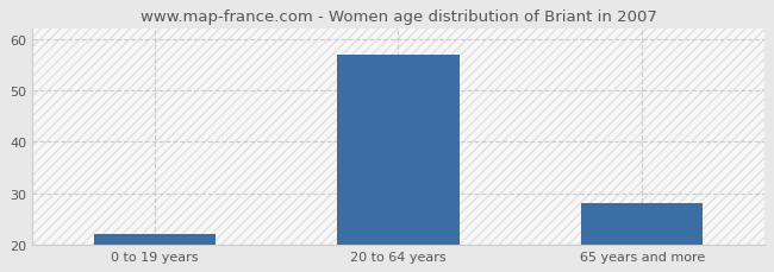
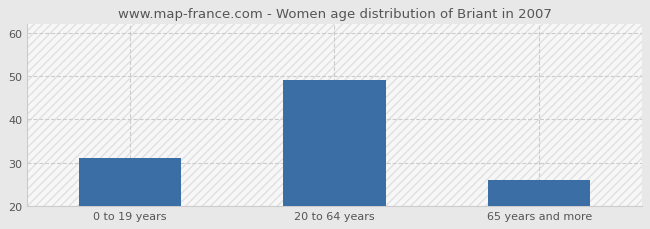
0 to 19 years: 22 -> 31
20 to 64 years: 57 -> 49
65 years and more: 28 -> 26
